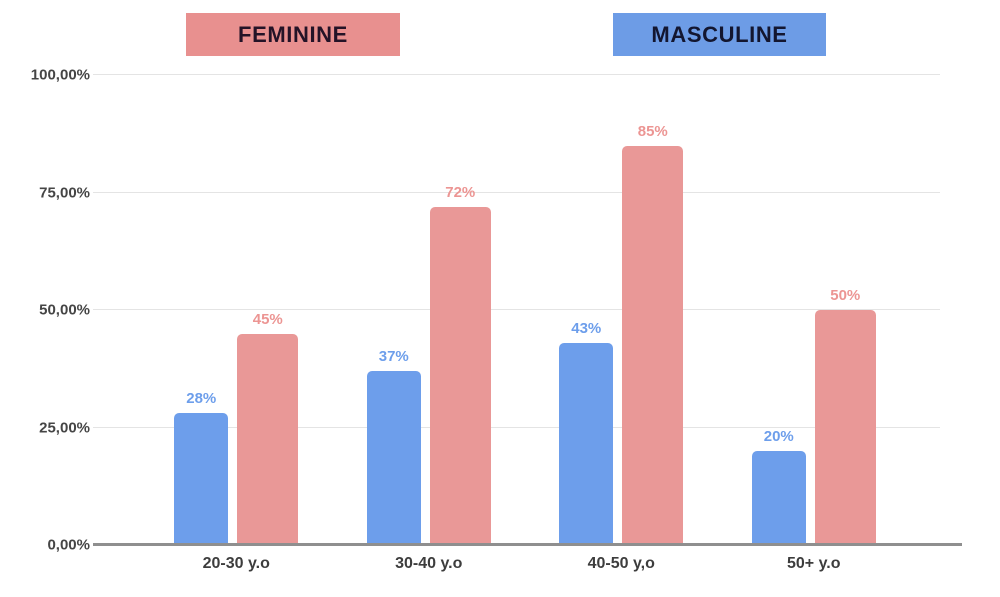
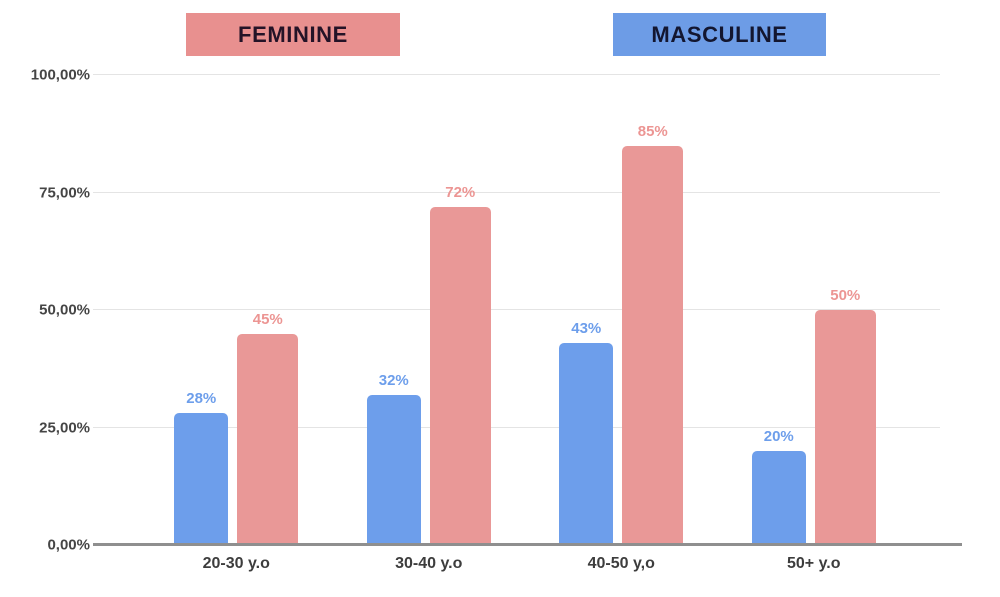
MASCULINE/30-40 y.o: 37% -> 32%
